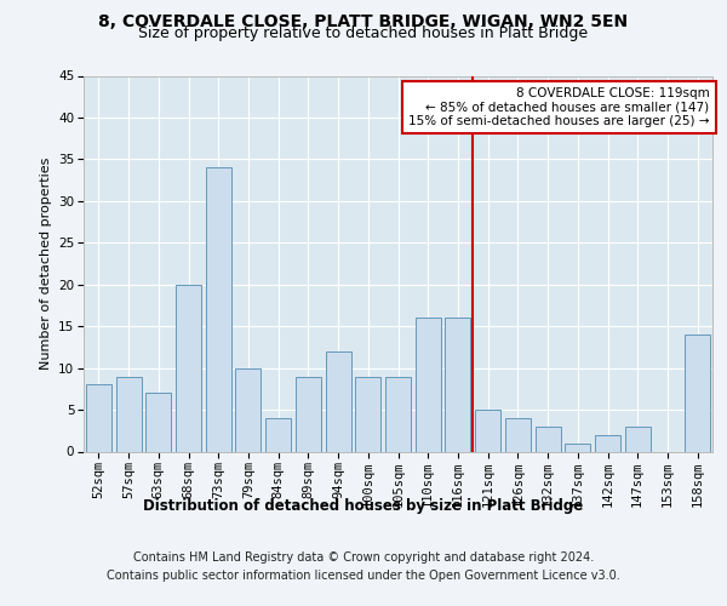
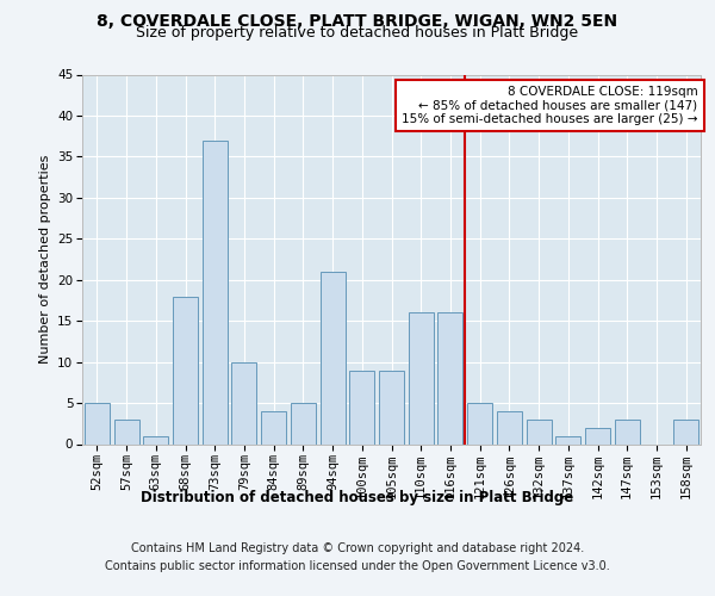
52sqm: 8 -> 5
57sqm: 9 -> 3
63sqm: 7 -> 1
68sqm: 20 -> 18
73sqm: 34 -> 37
89sqm: 9 -> 5
94sqm: 12 -> 21
158sqm: 14 -> 3
